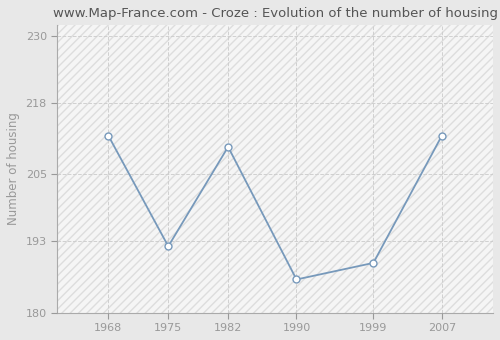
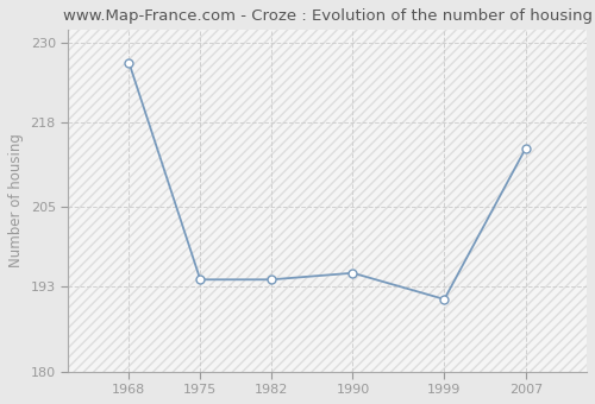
1968: 212 -> 227
1975: 192 -> 194
1982: 210 -> 194
1990: 186 -> 195
1999: 189 -> 191
2007: 212 -> 214
